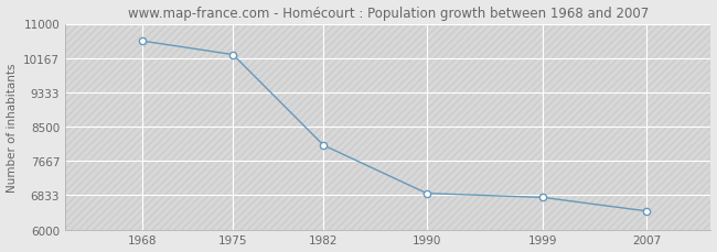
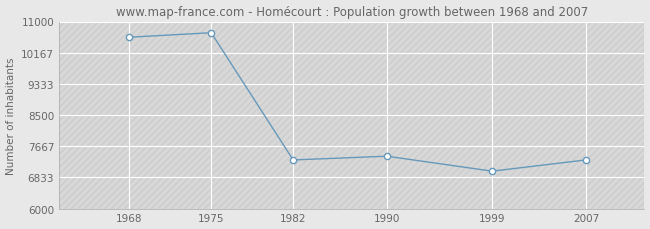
1975: 10250 -> 10700
1982: 8050 -> 7300
1990: 6880 -> 7400
1999: 6780 -> 7000
2007: 6450 -> 7300
